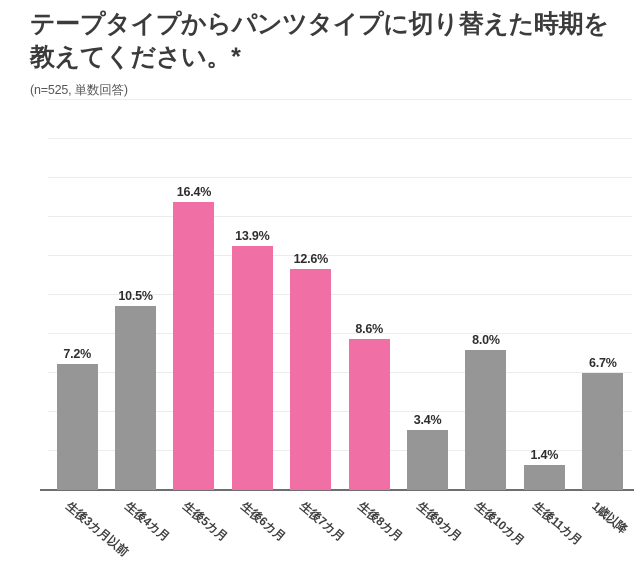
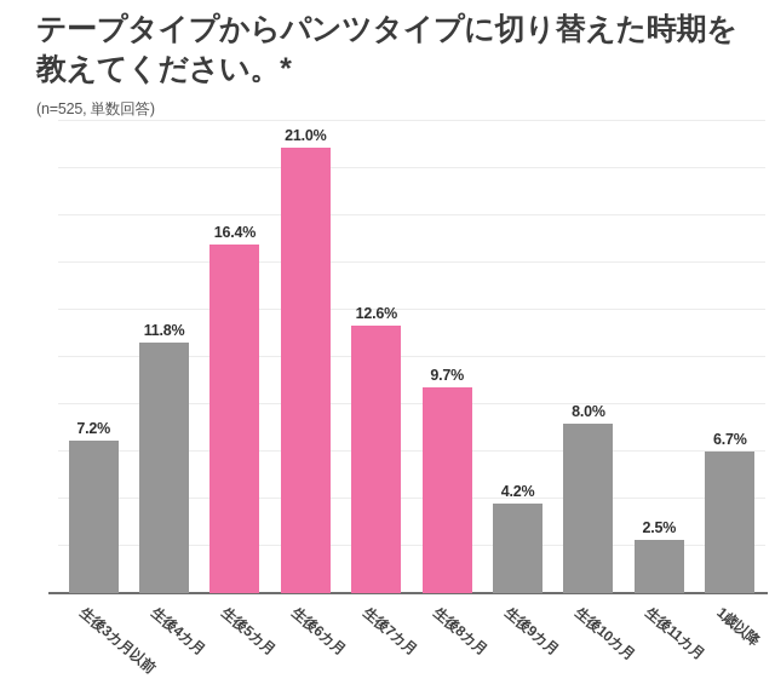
生後4カ月: 10.5% -> 11.8%
生後6カ月: 13.9% -> 21.0%
生後8カ月: 8.6% -> 9.7%
生後9カ月: 3.4% -> 4.2%
生後11カ月: 1.4% -> 2.5%
